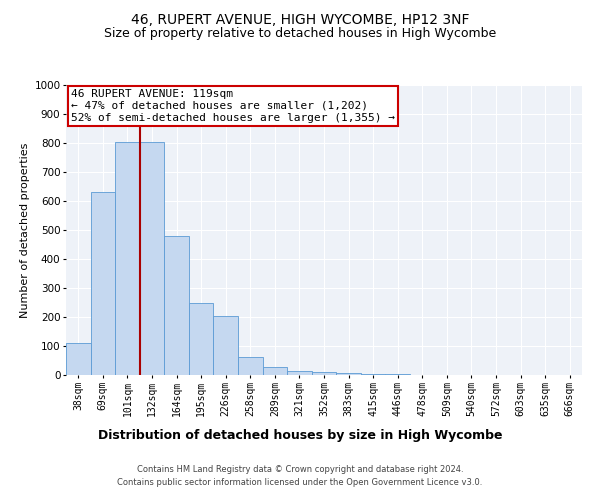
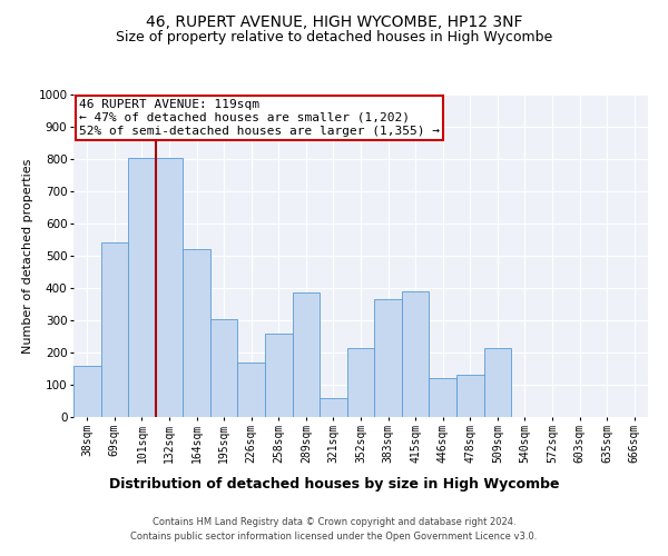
38sqm: 110 -> 160
69sqm: 630 -> 540
164sqm: 480 -> 520
195sqm: 248 -> 305
226sqm: 205 -> 170
258sqm: 63 -> 260
289sqm: 27 -> 385
321sqm: 15 -> 60
352sqm: 10 -> 215
383sqm: 8 -> 365
415sqm: 3 -> 390
446sqm: 2 -> 120
478sqm: 1 -> 130
509sqm: 1 -> 215
